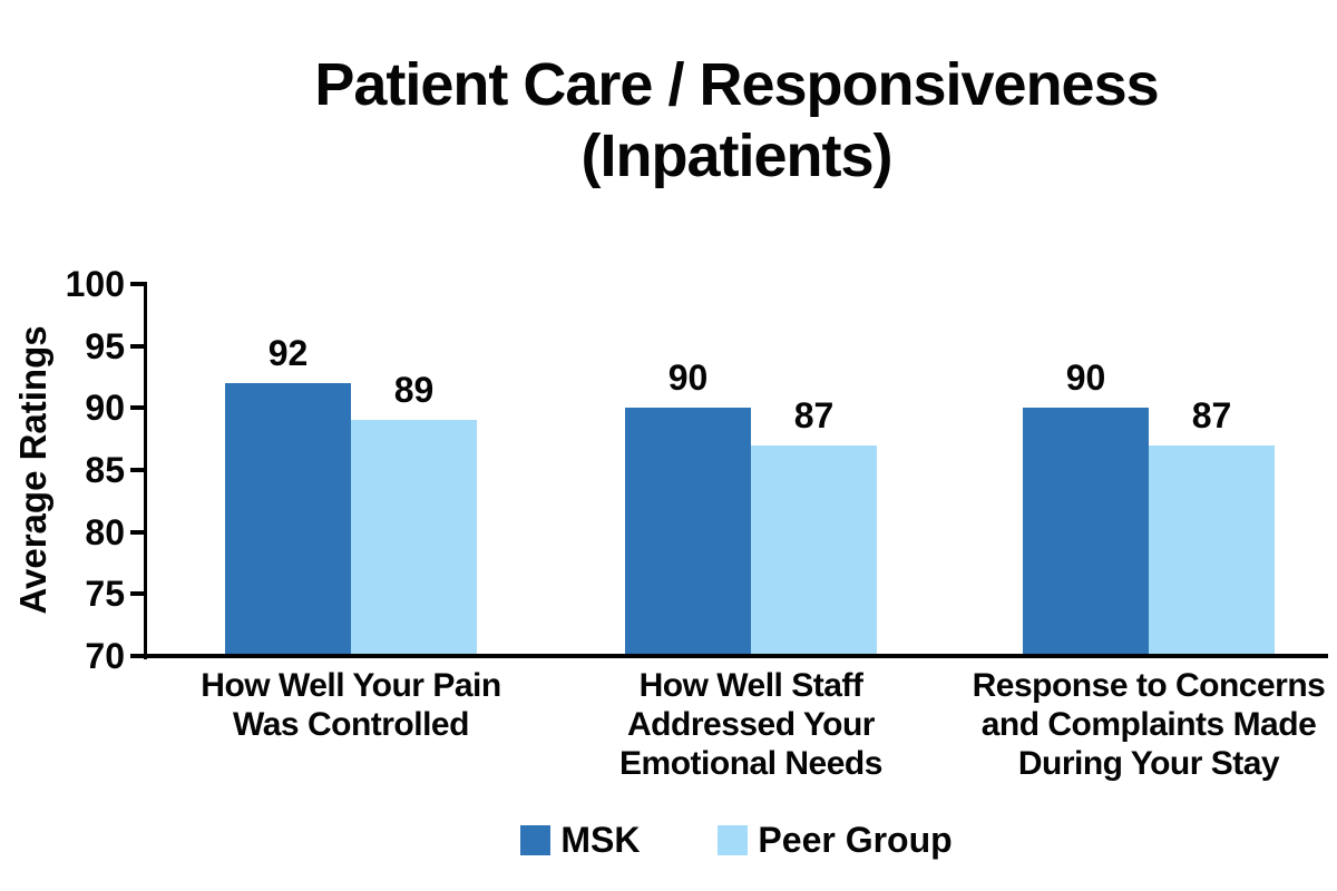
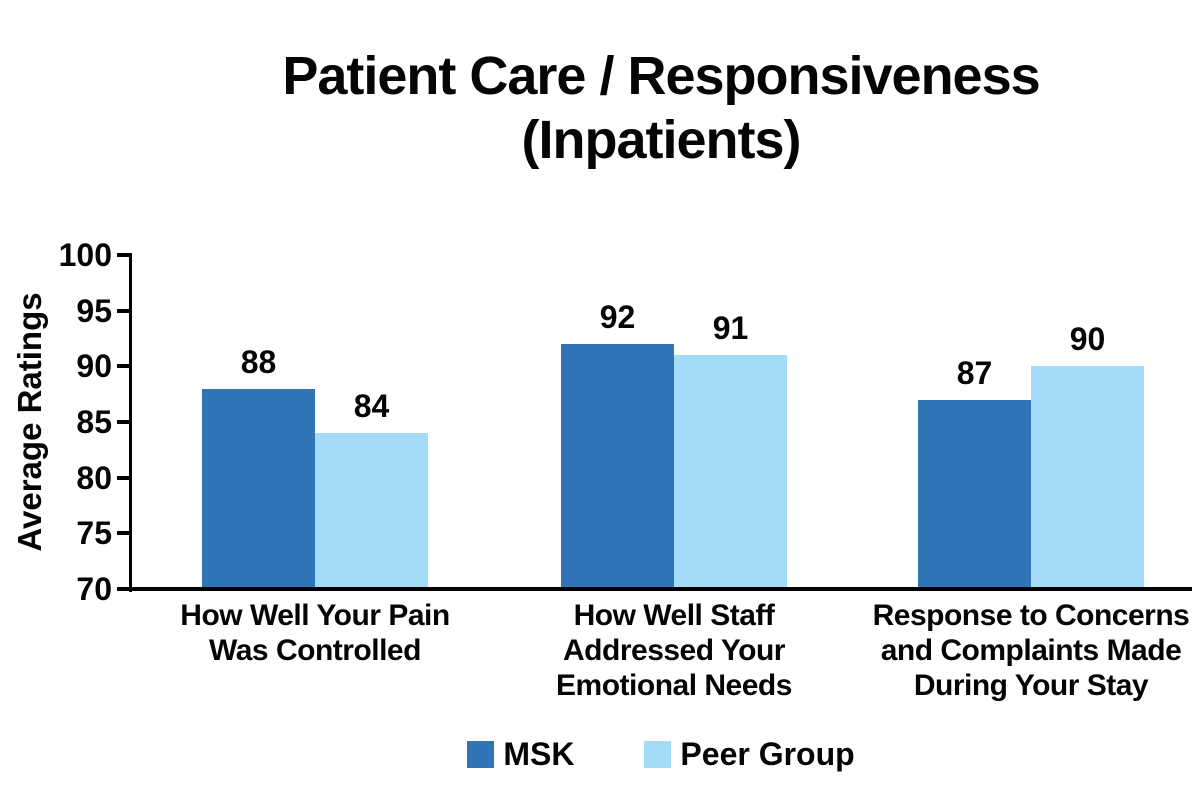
MSK/How Well Your Pain Was Controlled: 92 -> 88
Peer Group/How Well Your Pain Was Controlled: 89 -> 84
MSK/How Well Staff Addressed Your Emotional Needs: 90 -> 92
Peer Group/How Well Staff Addressed Your Emotional Needs: 87 -> 91
MSK/Response to Concerns and Complaints Made During Your Stay: 90 -> 87
Peer Group/Response to Concerns and Complaints Made During Your Stay: 87 -> 90
